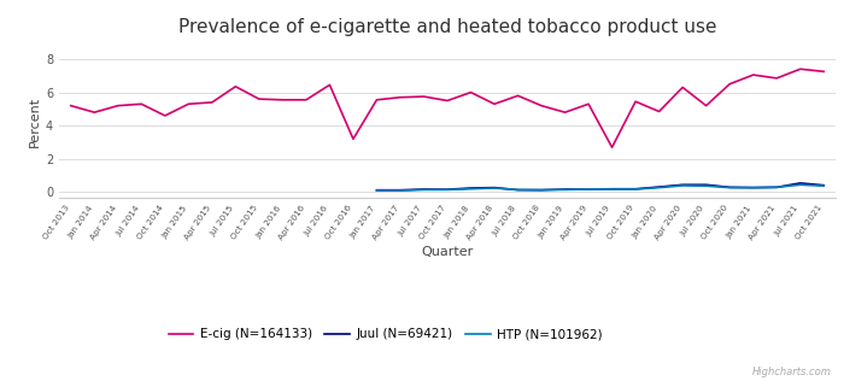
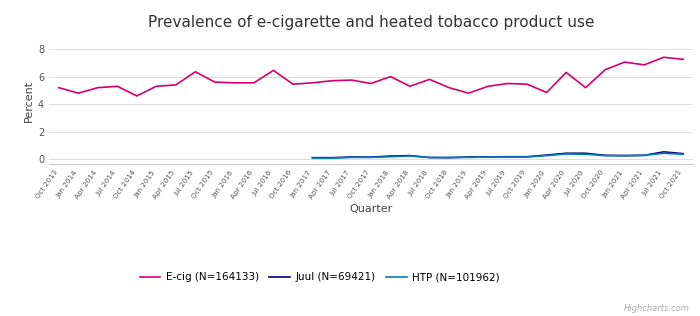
E-cig (N=164133)/Oct 2016: 3.2 -> 5.5
E-cig (N=164133)/Jul 2019: 2.7 -> 5.5
